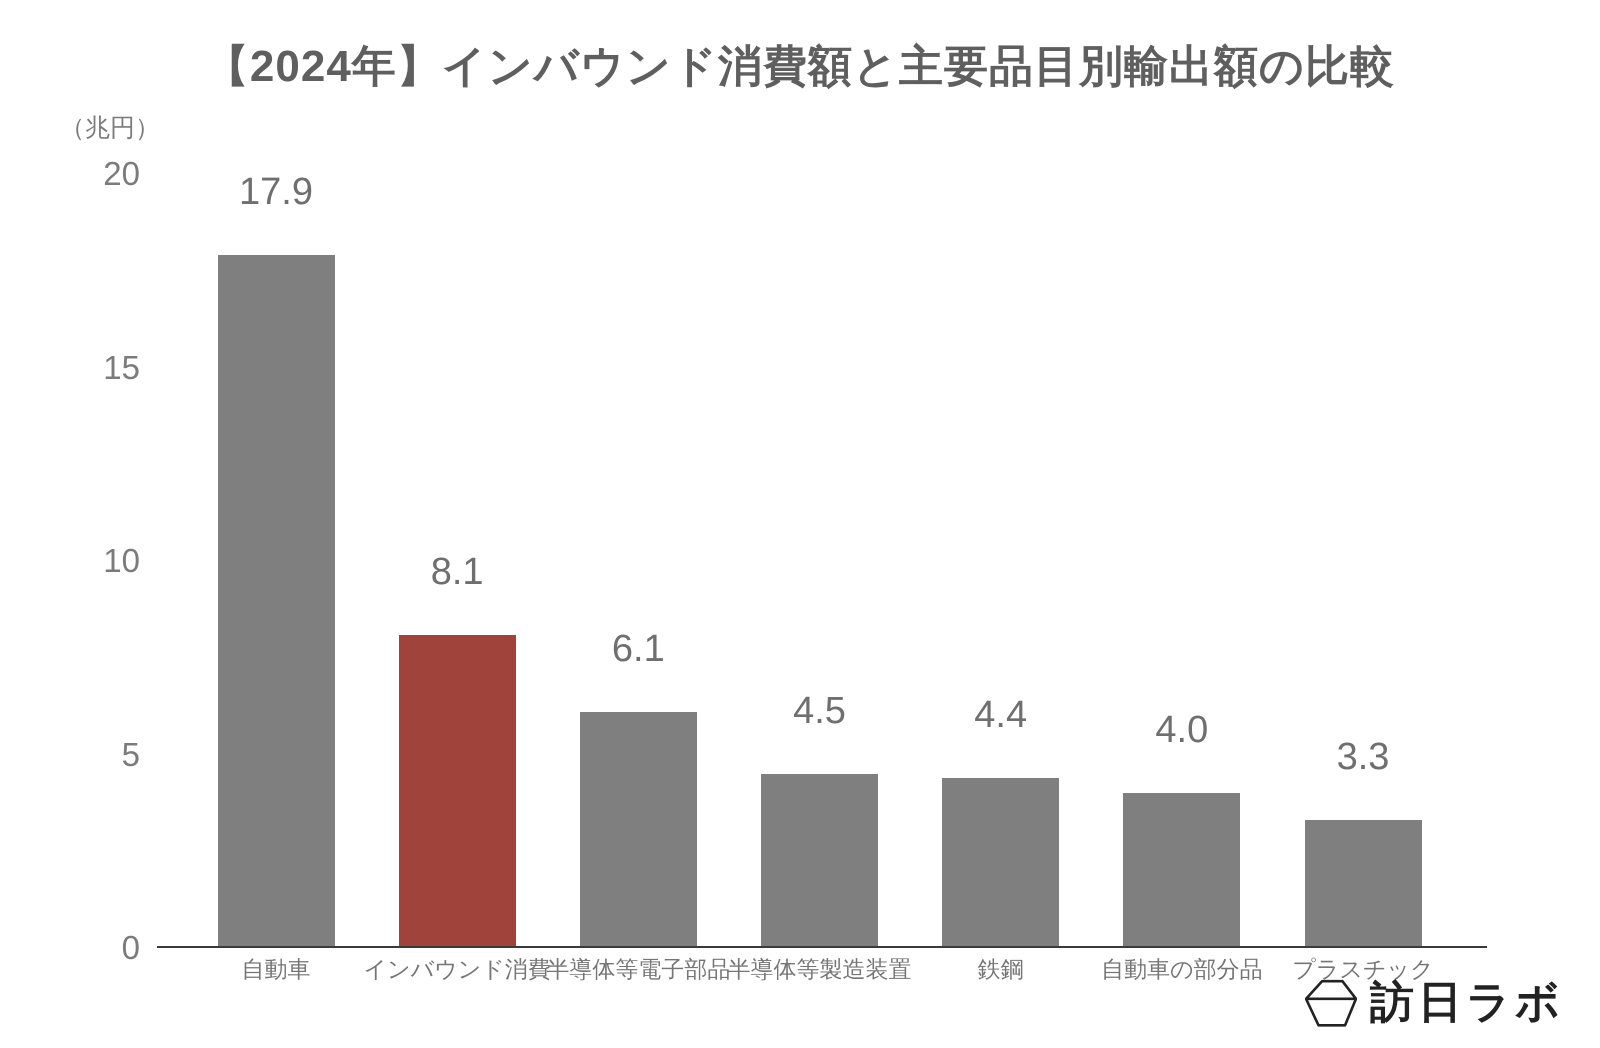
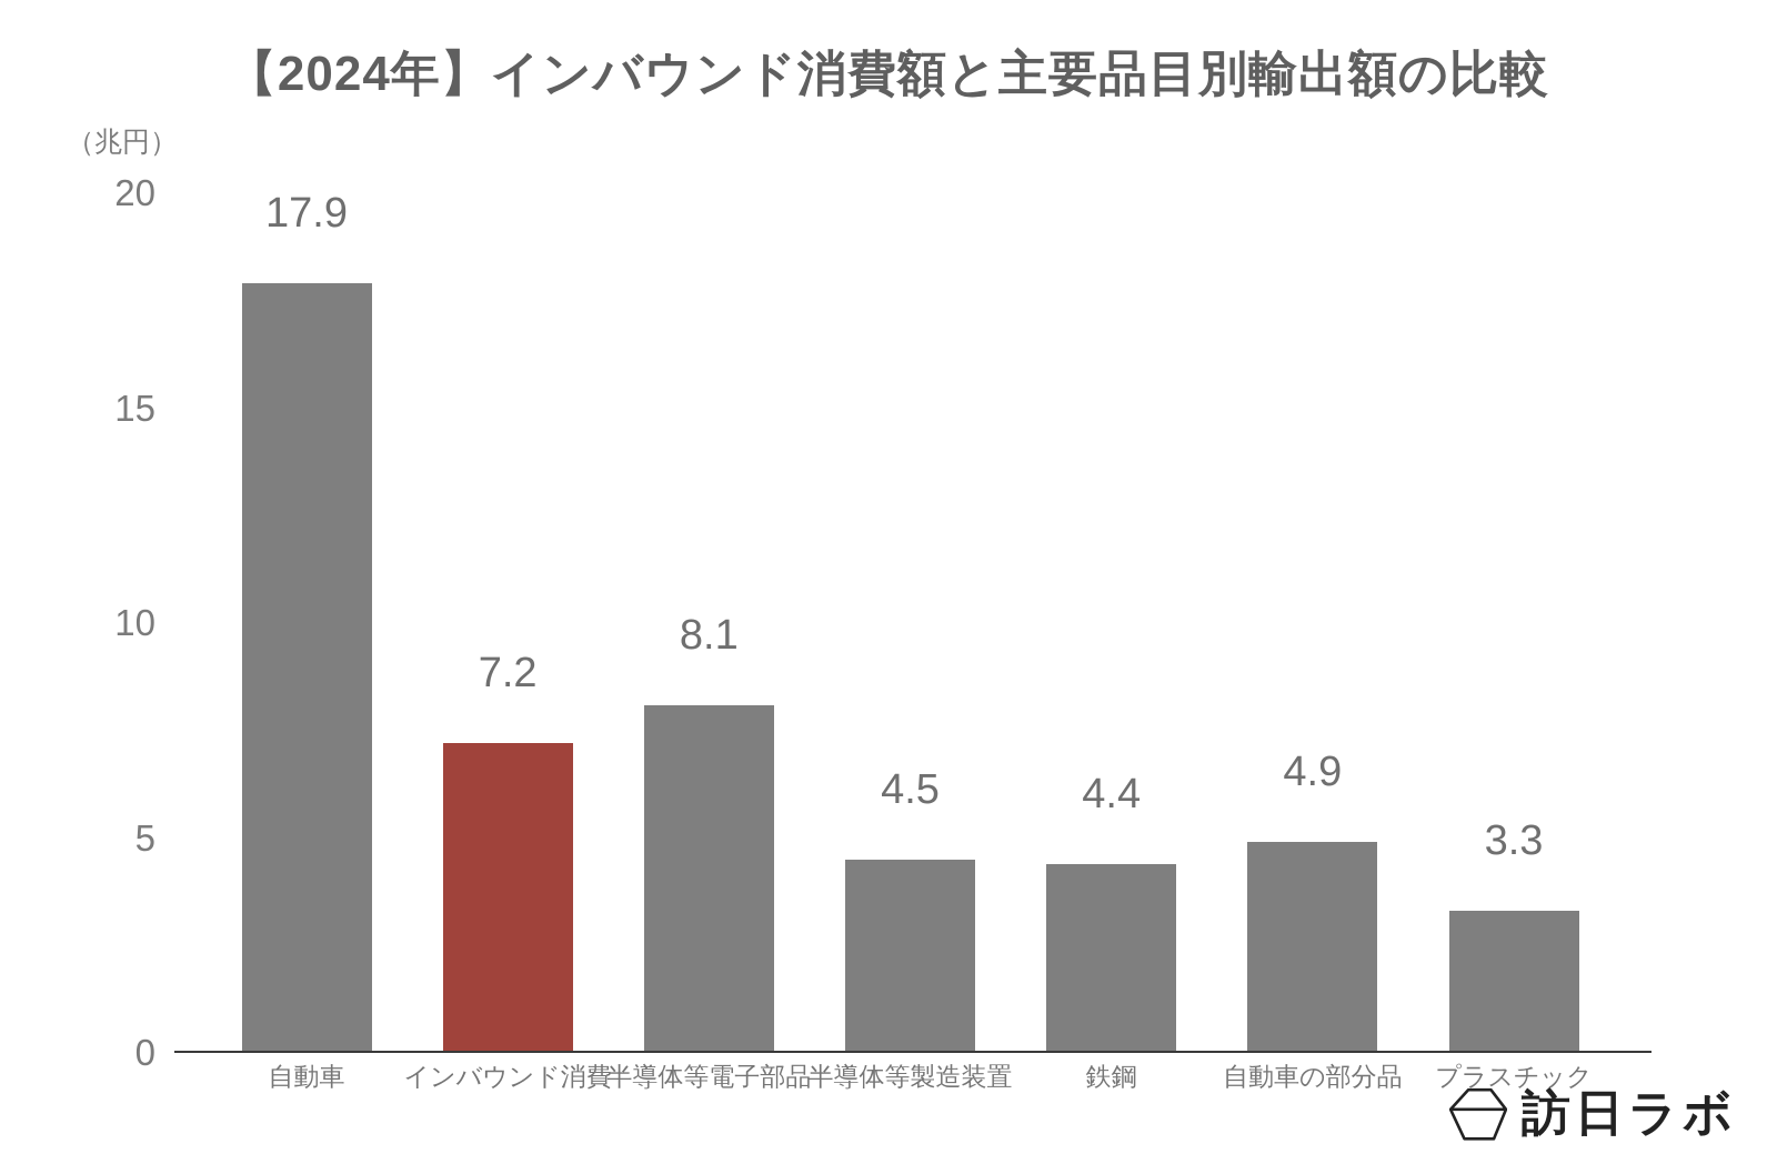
インバウンド消費: 8.1 -> 7.2
半導体等電子部品: 6.1 -> 8.1
自動車の部分品: 4.0 -> 4.9
